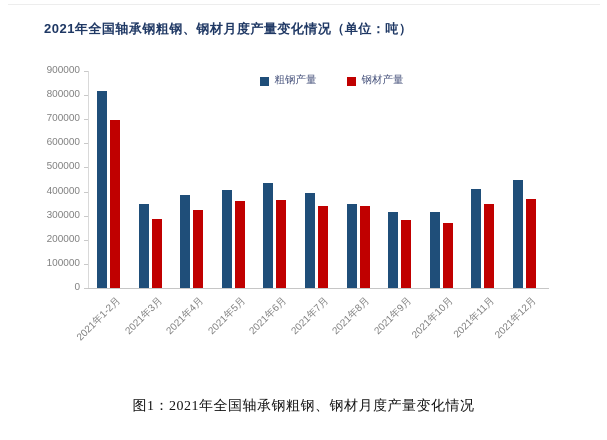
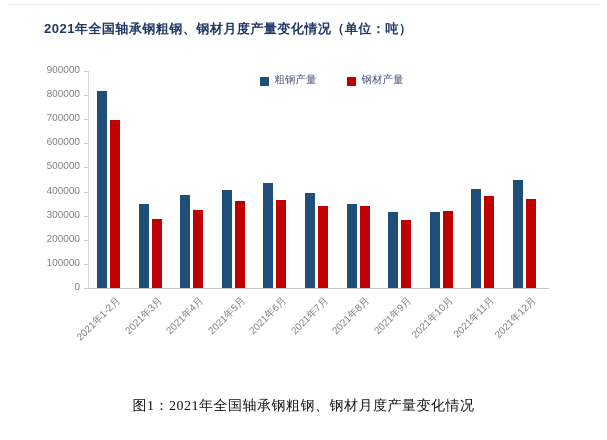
钢材产量/2021年10月: 270000 -> 320000
钢材产量/2021年11月: 350000 -> 380000
